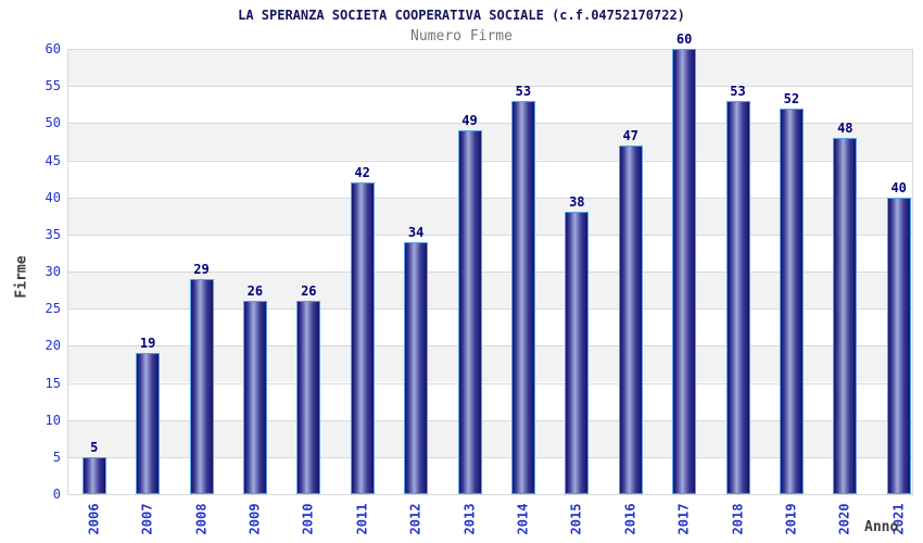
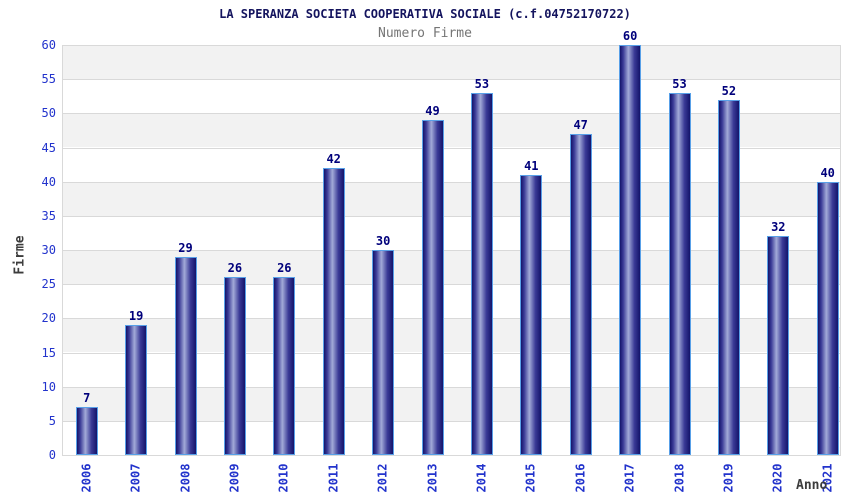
2006: 5 -> 7
2012: 34 -> 30
2015: 38 -> 41
2020: 48 -> 32
